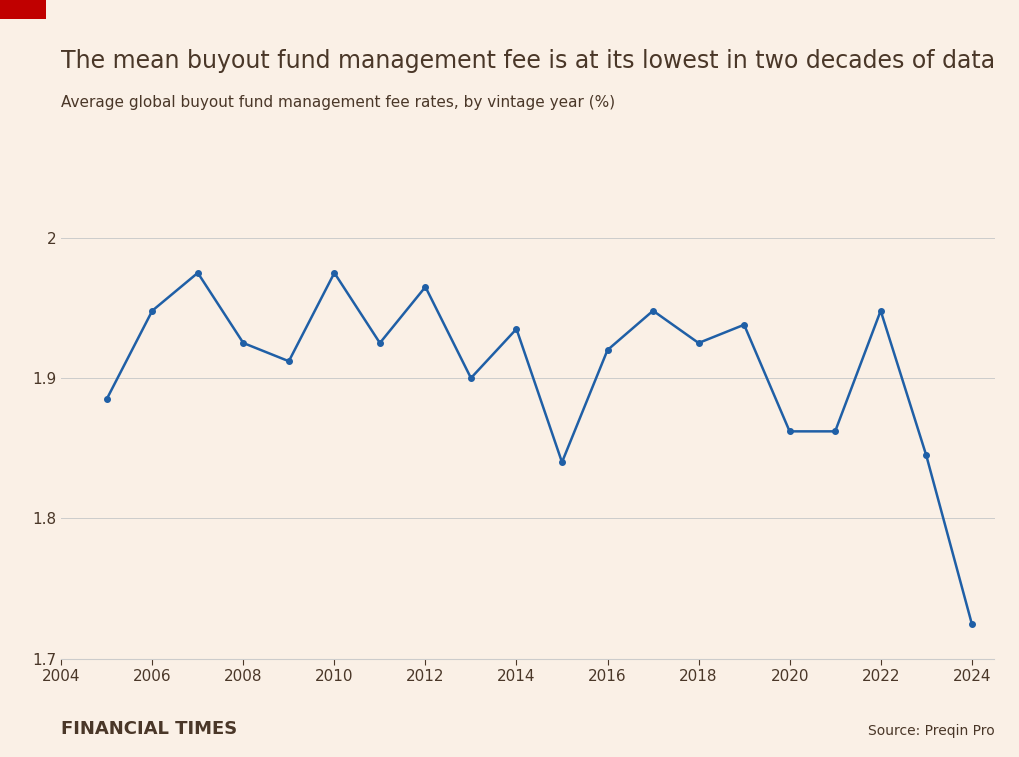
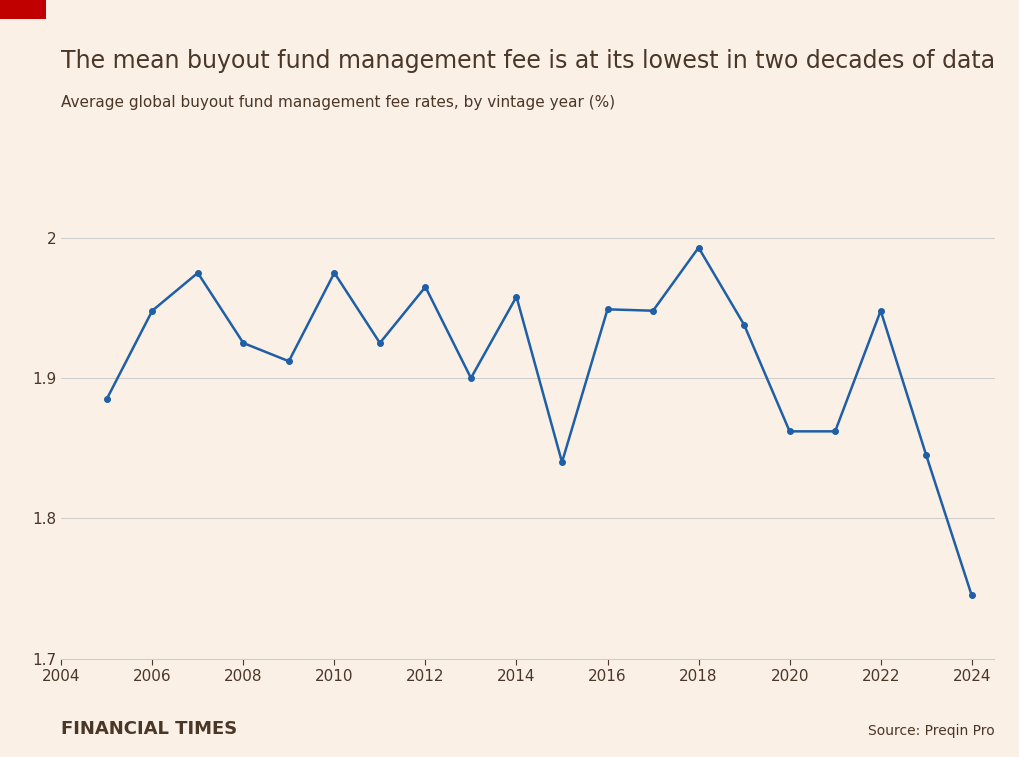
2014: 1.935 -> 1.958
2016: 1.920 -> 1.949
2018: 1.925 -> 1.993
2024: 1.725 -> 1.745
